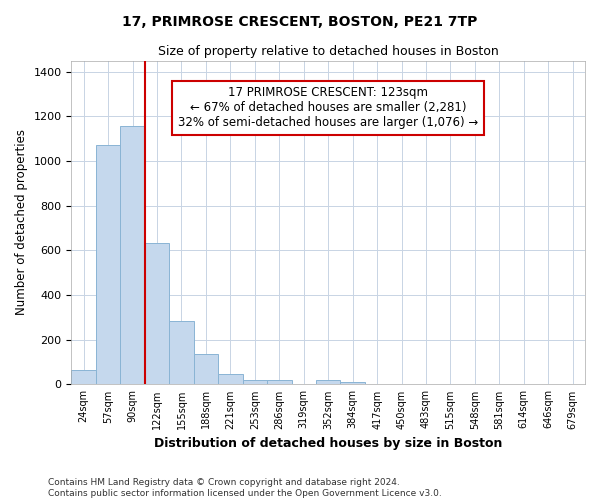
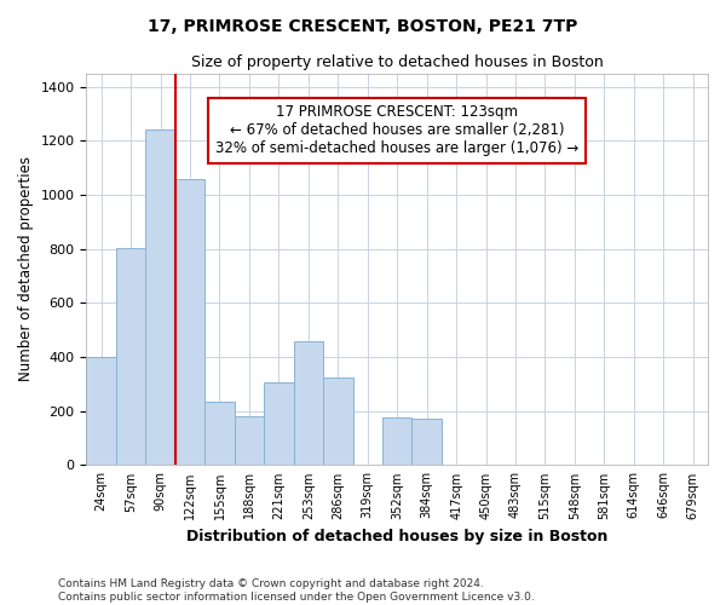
24sqm: 65 -> 400
57sqm: 1070 -> 805
90sqm: 1155 -> 1240
122sqm: 635 -> 1060
155sqm: 285 -> 235
188sqm: 135 -> 180
221sqm: 47 -> 305
253sqm: 20 -> 460
286sqm: 20 -> 325
352sqm: 20 -> 175
384sqm: 10 -> 170
